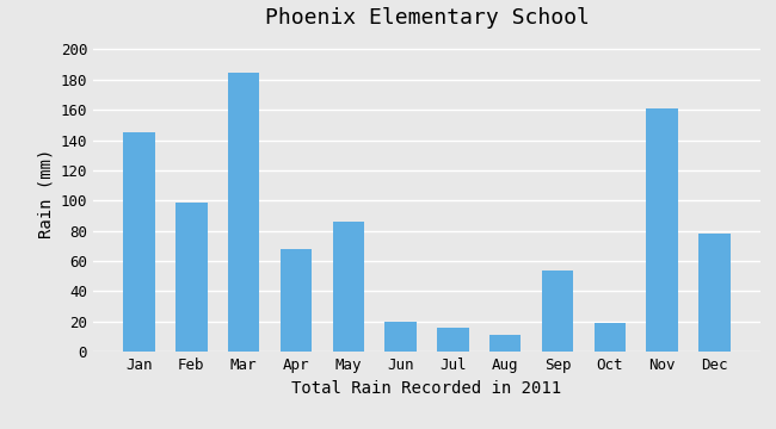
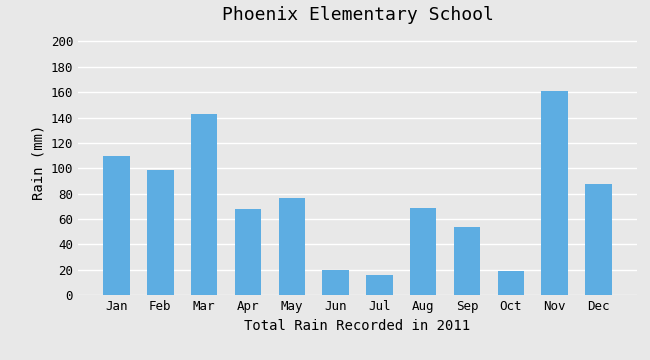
Jan: 145 -> 110
Mar: 185 -> 143
May: 86 -> 77
Aug: 11 -> 69
Dec: 78 -> 88
